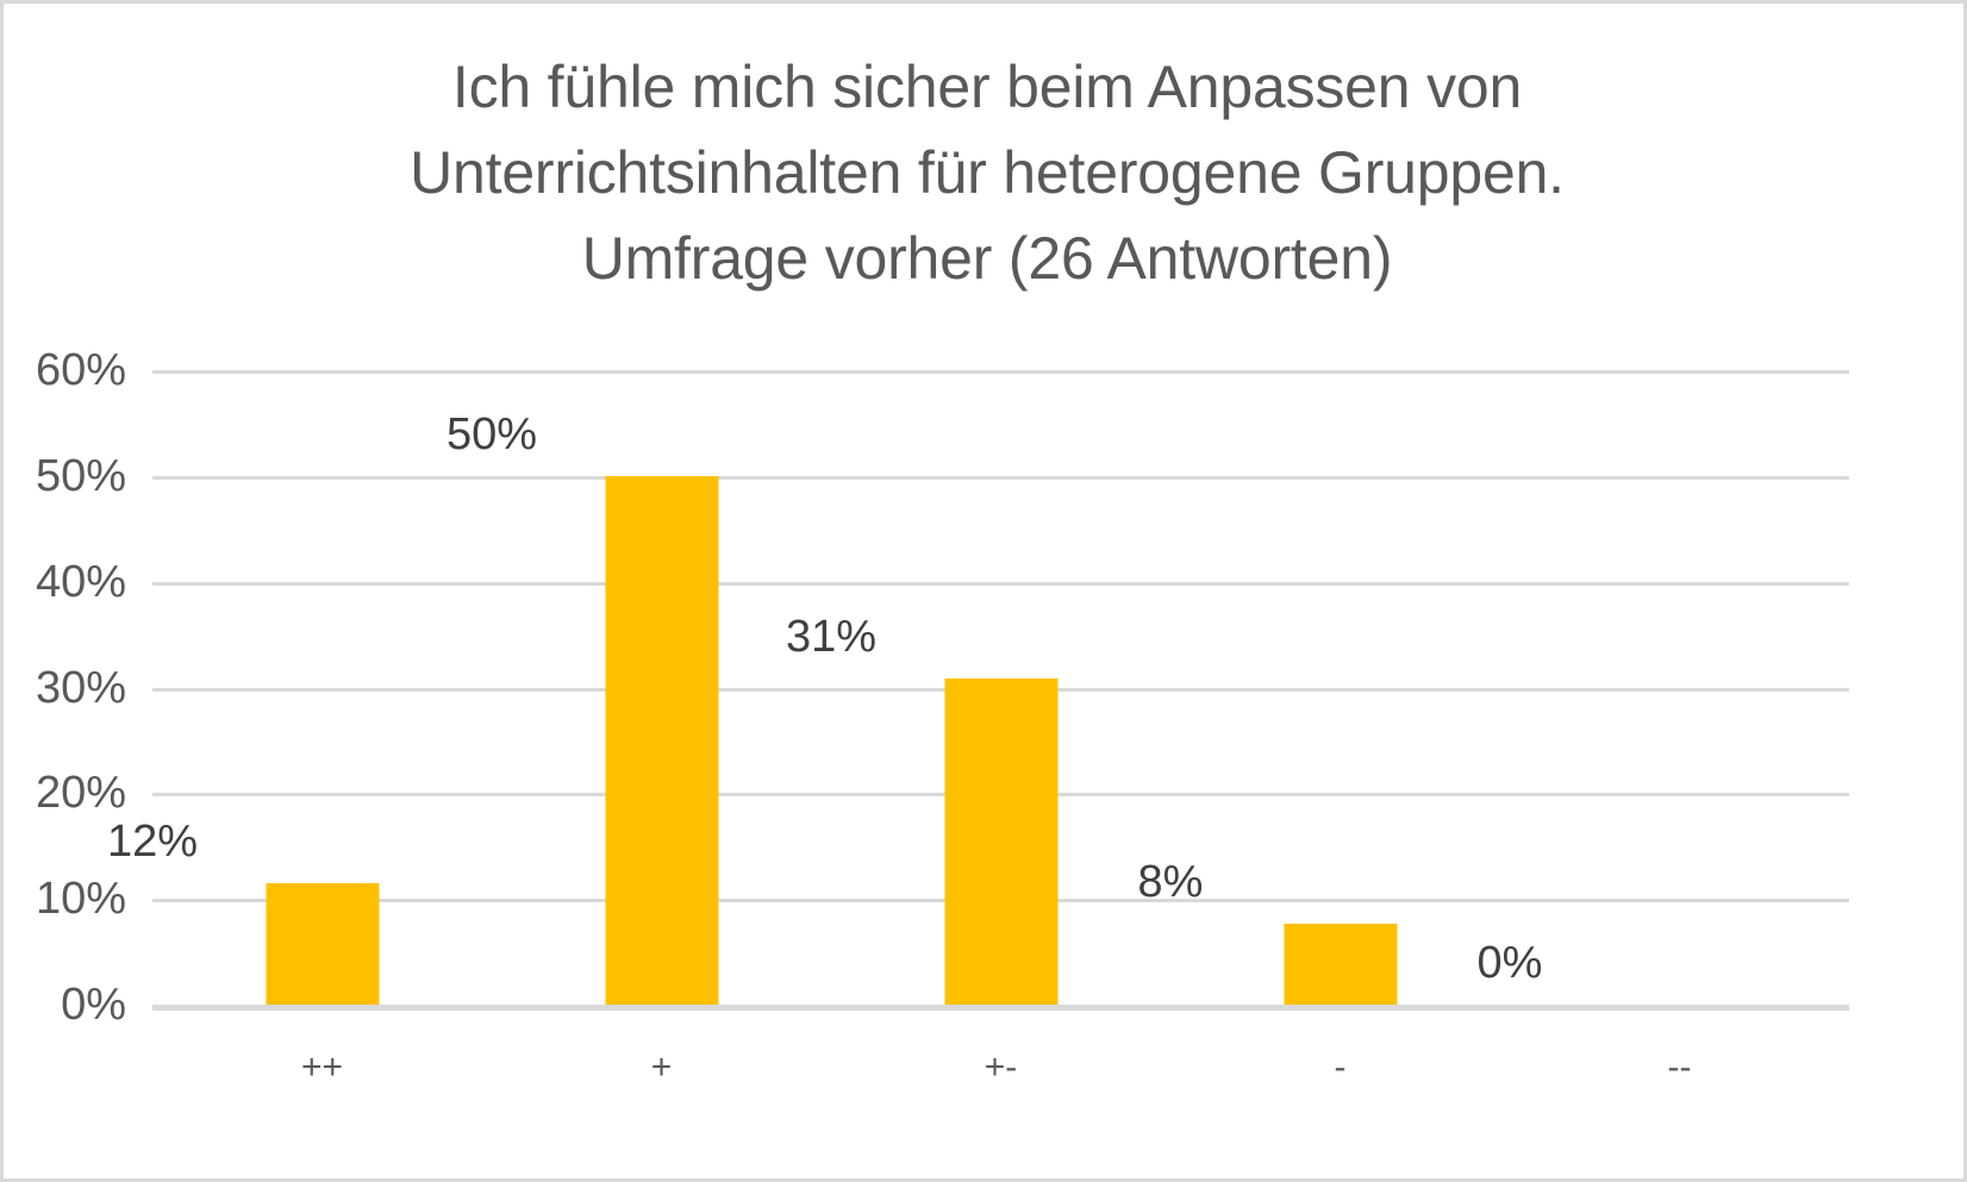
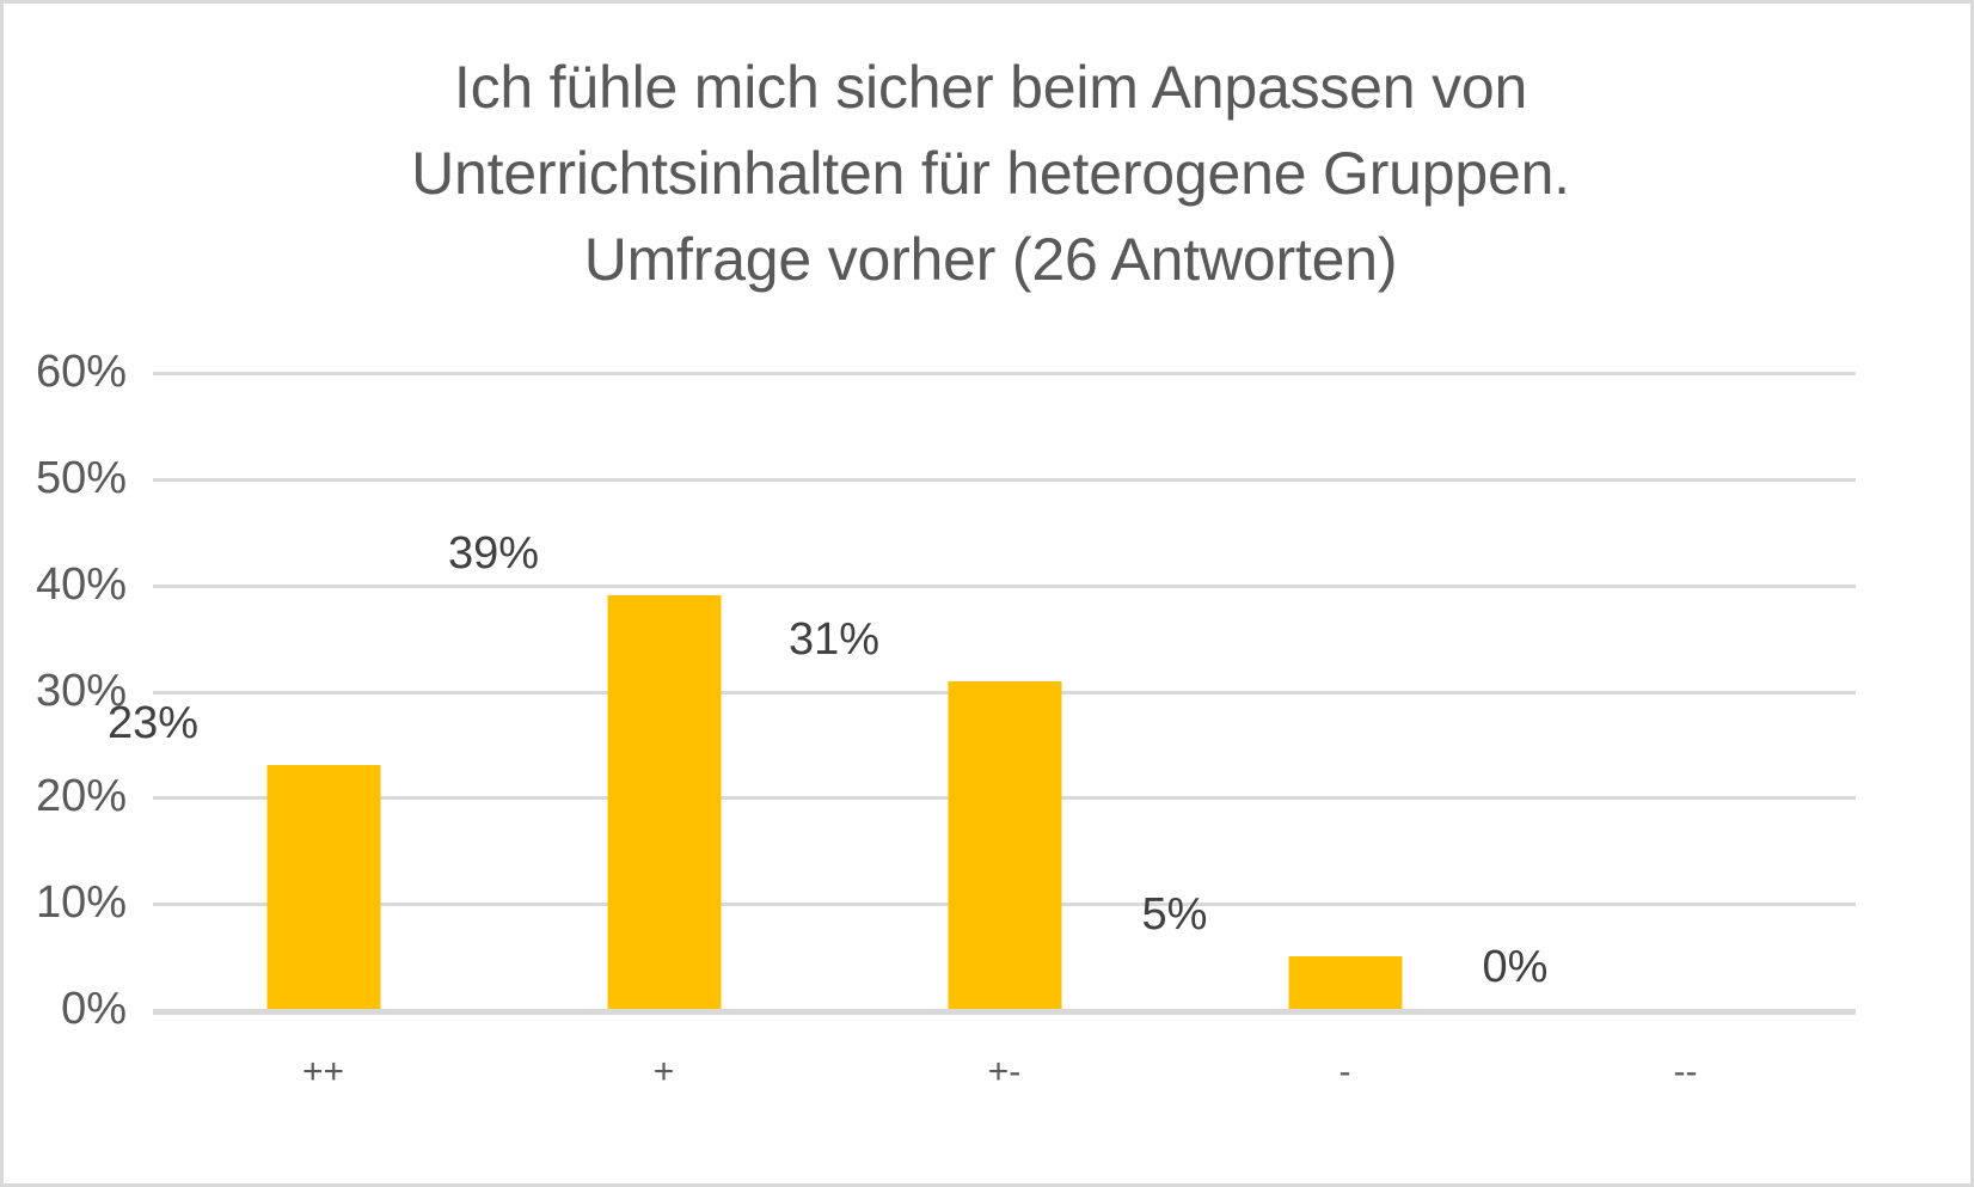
++: 12% -> 23%
+: 50% -> 39%
-: 8% -> 5%
